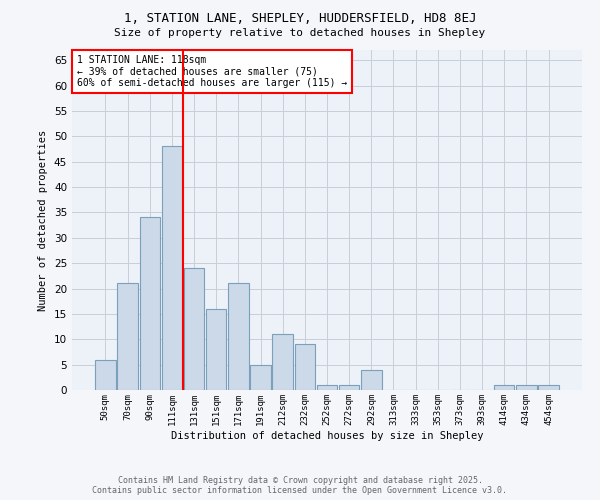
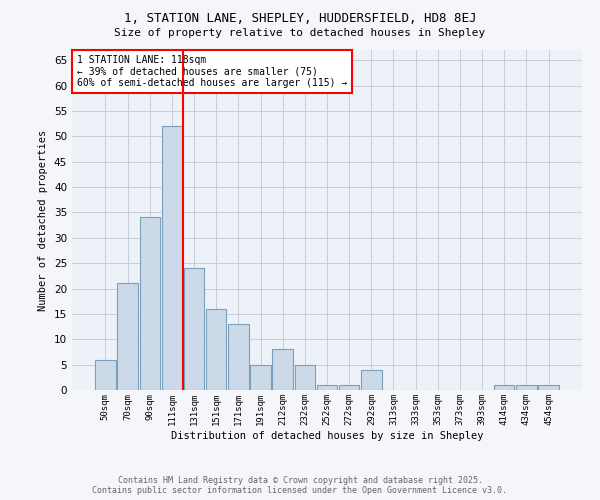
111sqm: 48 -> 52
171sqm: 21 -> 13
212sqm: 11 -> 8
232sqm: 9 -> 5
